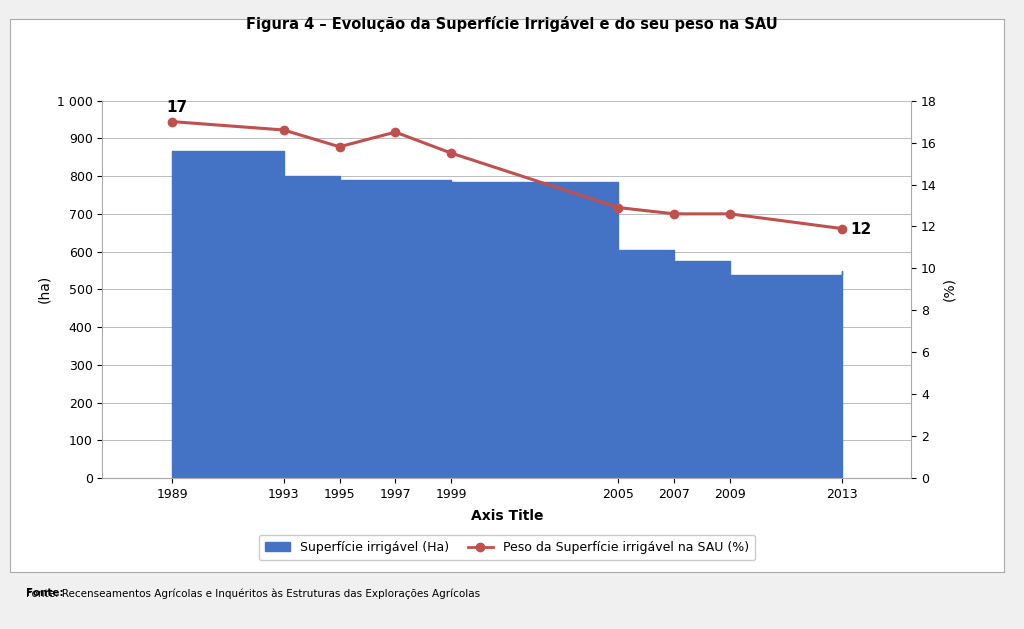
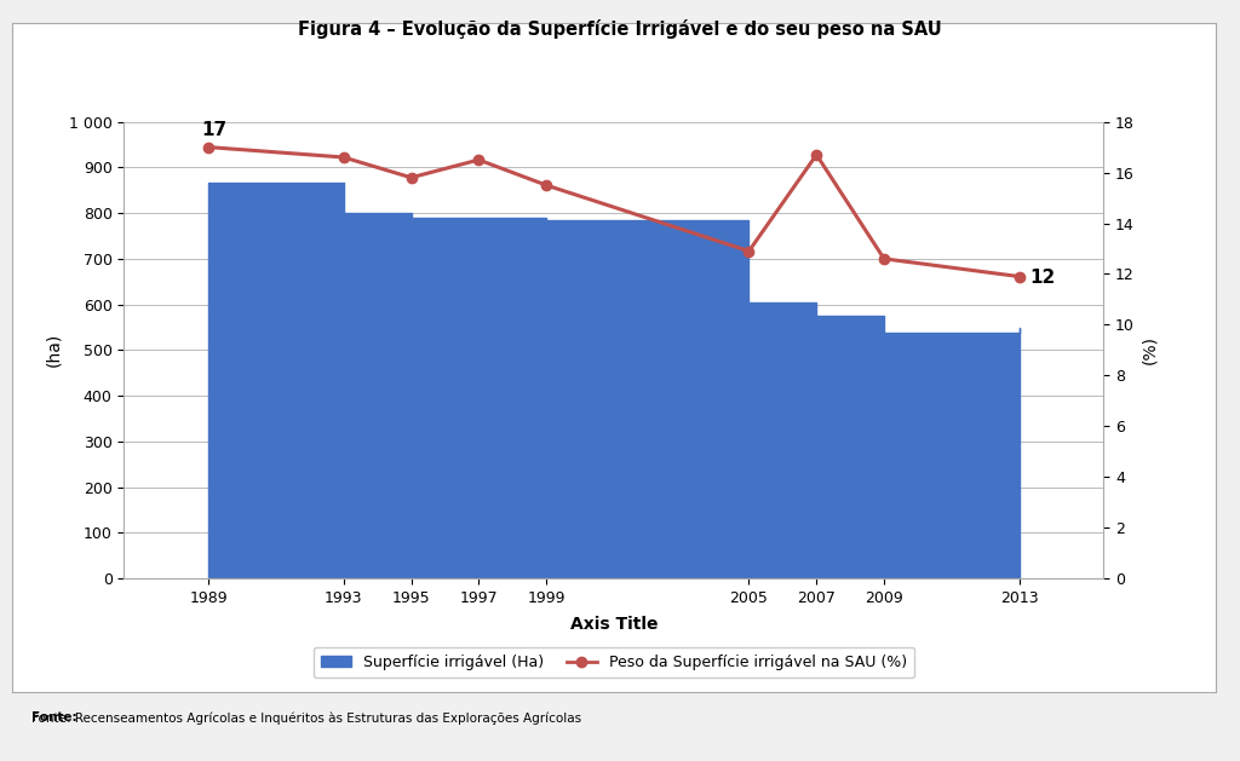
Peso da Superfície irrigável na SAU (%)/2007: 12.6 -> 16.7
